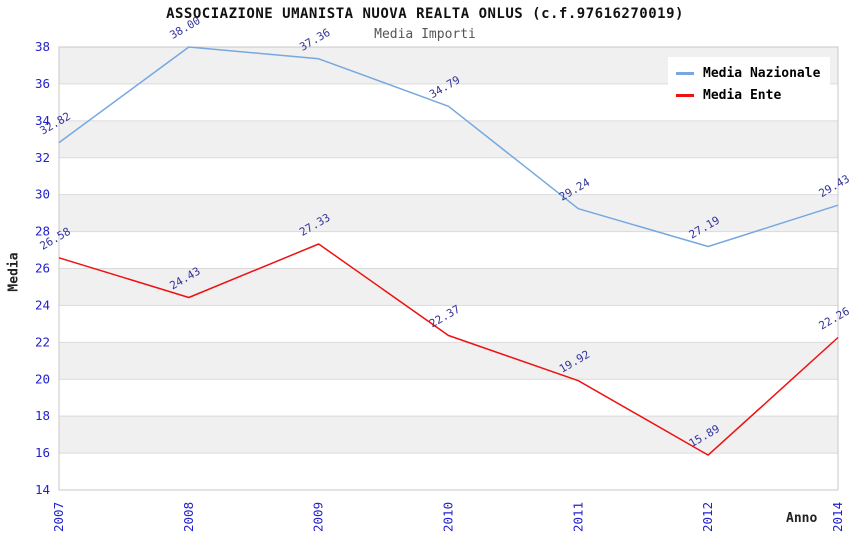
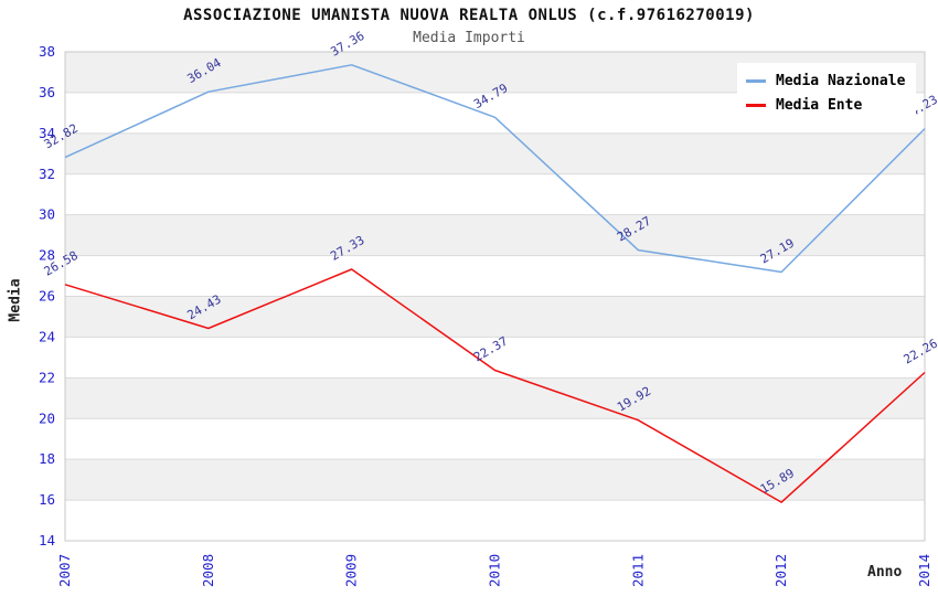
Media Nazionale/2008: 38.00 -> 36.04
Media Nazionale/2011: 29.24 -> 28.27
Media Nazionale/2014: 29.43 -> 34.23
